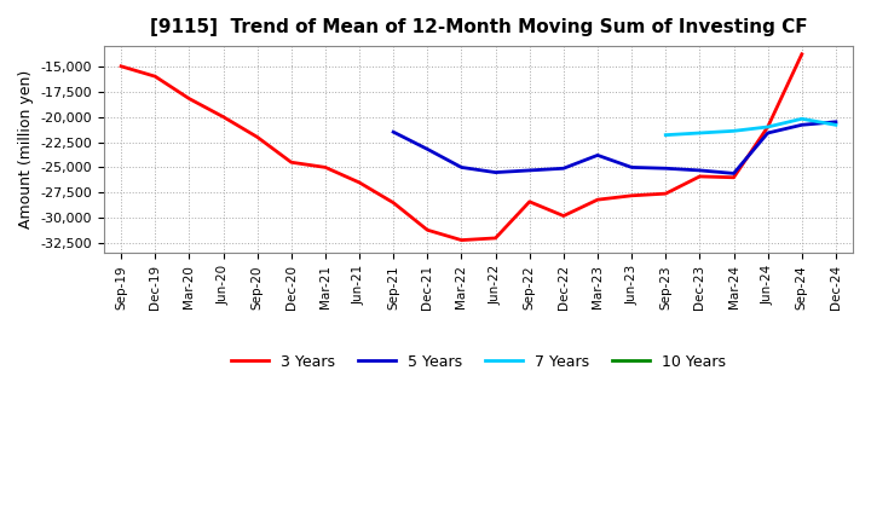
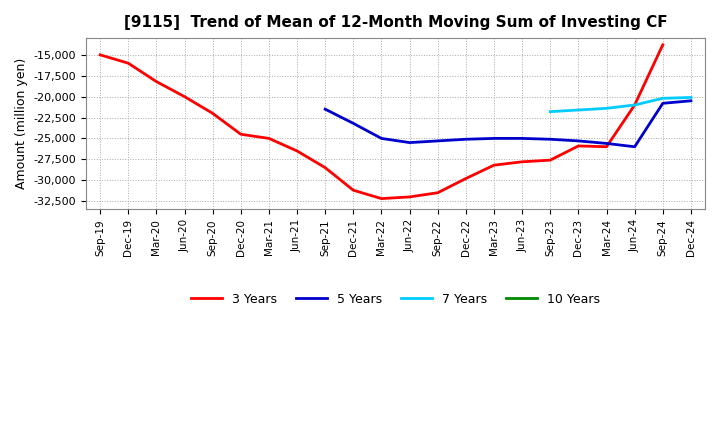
3 Years/Sep-22: -28,400 -> -31,500
5 Years/Mar-23: -23,800 -> -25,000
5 Years/Jun-24: -21,600 -> -26,000
7 Years/Dec-24: -20,800 -> -20,100
